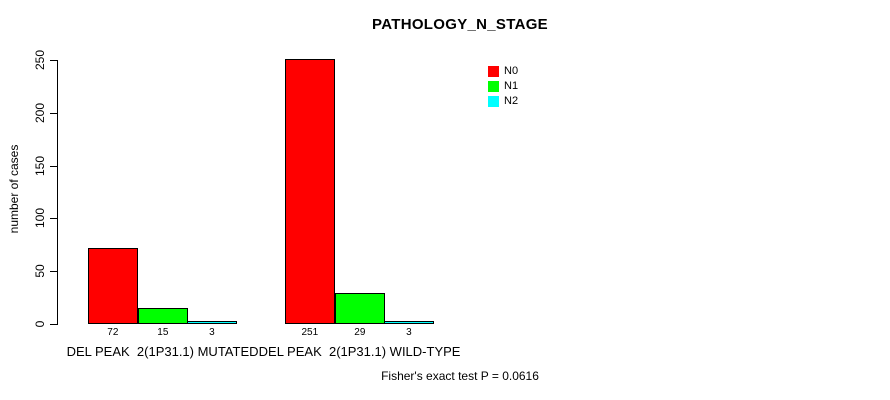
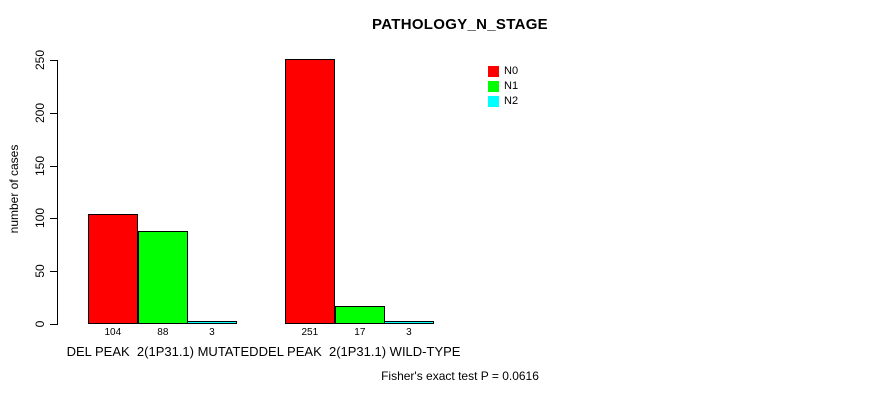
N0/DEL PEAK 2(1P31.1) MUTATED: 72 -> 104
N1/DEL PEAK 2(1P31.1) MUTATED: 15 -> 88
N1/DEL PEAK 2(1P31.1) WILD-TYPE: 29 -> 17
